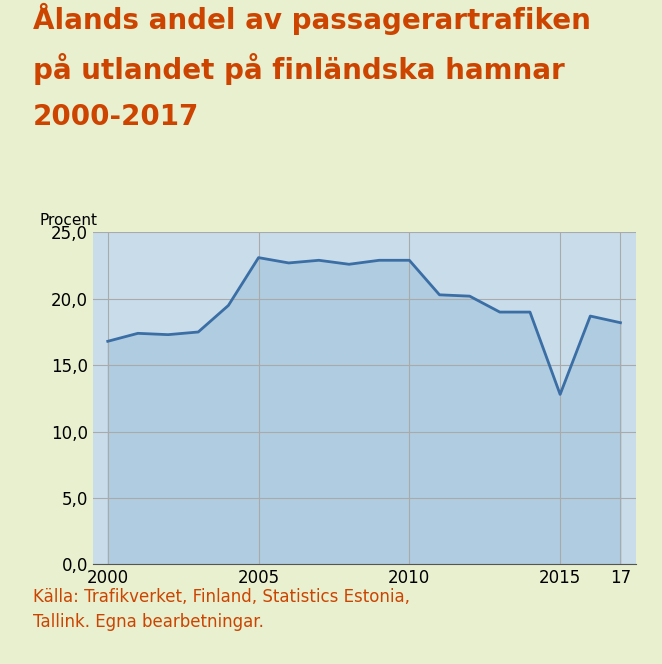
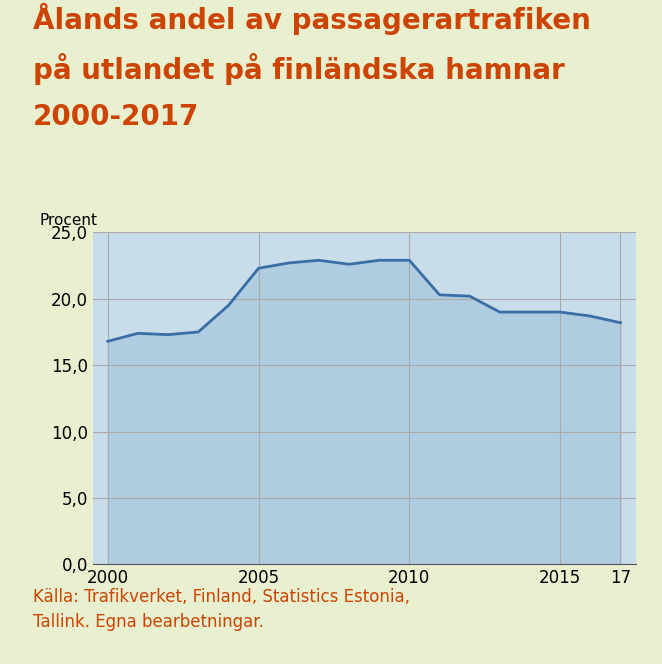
2005: 23,1 -> 22,3
2015: 12,8 -> 19,0
